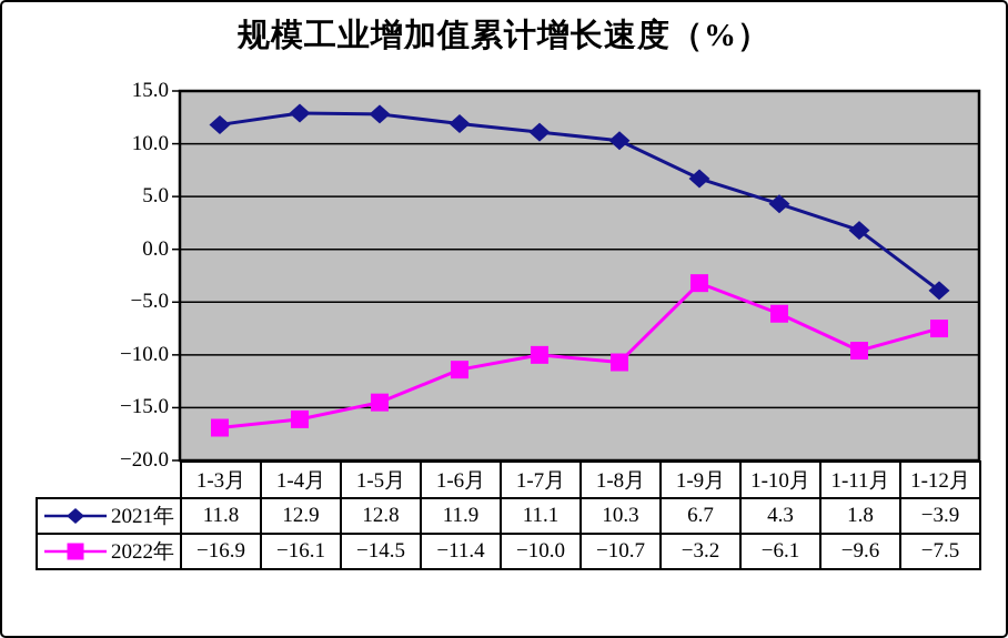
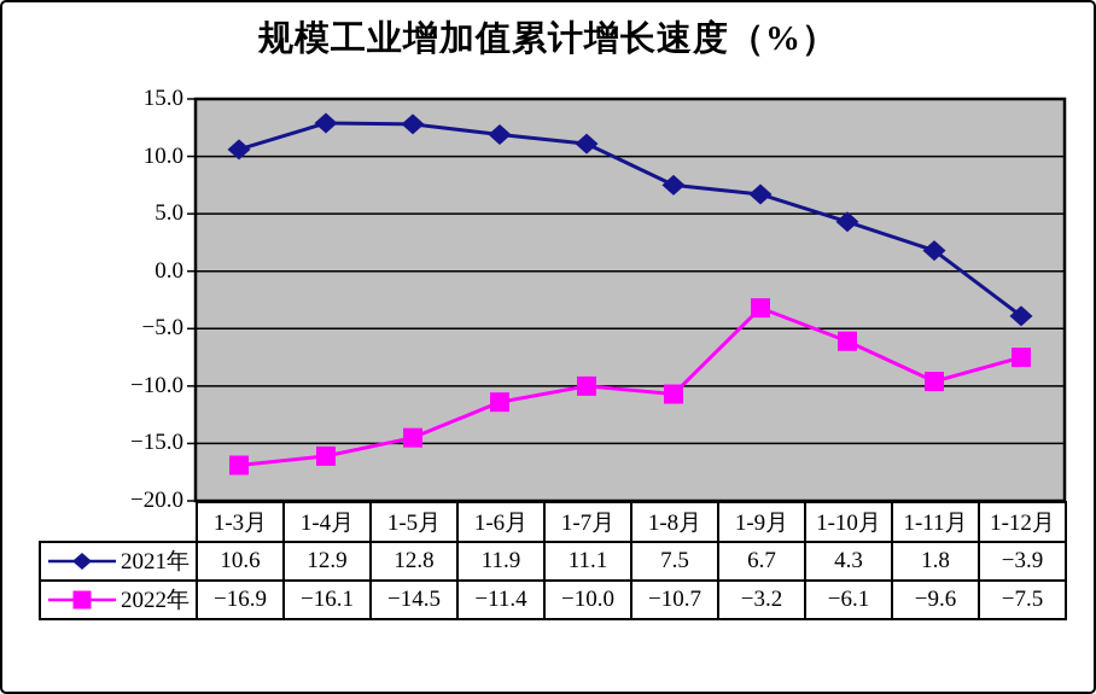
2021年/1-3月: 11.8 -> 10.6
2021年/1-8月: 10.3 -> 7.5
